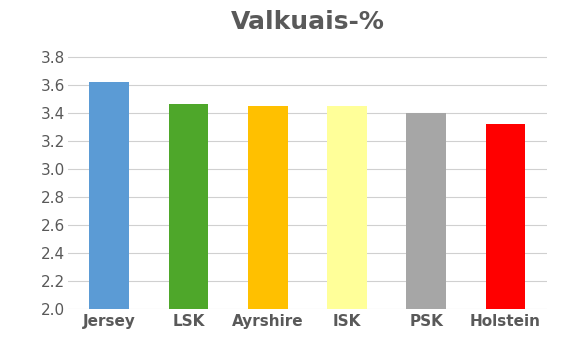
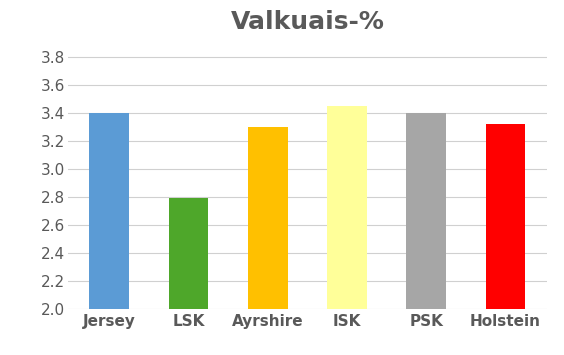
Jersey: 3.62 -> 3.40
LSK: 3.46 -> 2.79
Ayrshire: 3.45 -> 3.30
